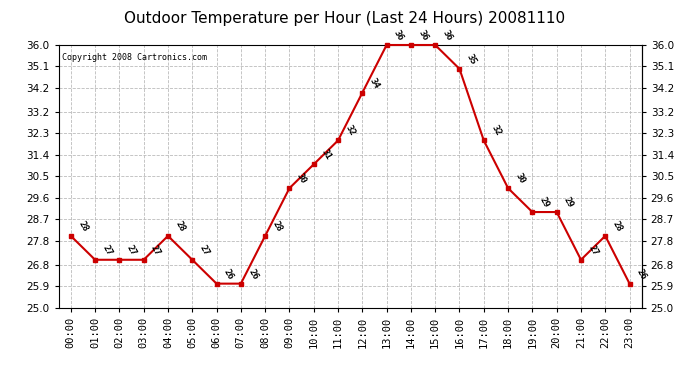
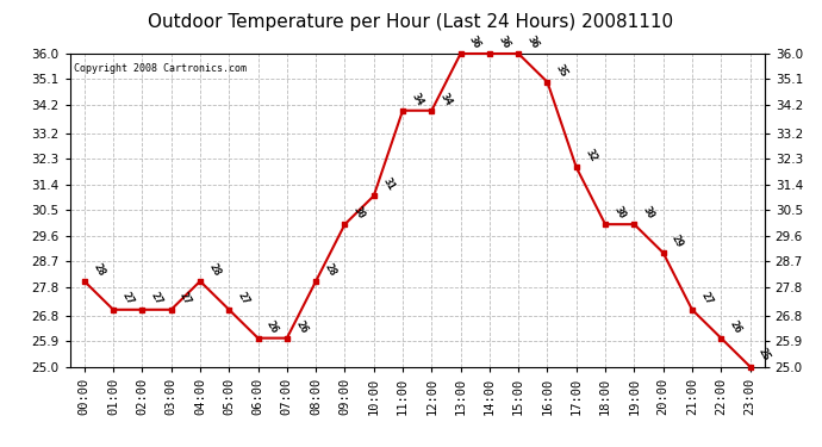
11:00: 32 -> 34
19:00: 29 -> 30
22:00: 28 -> 26
23:00: 26 -> 25
